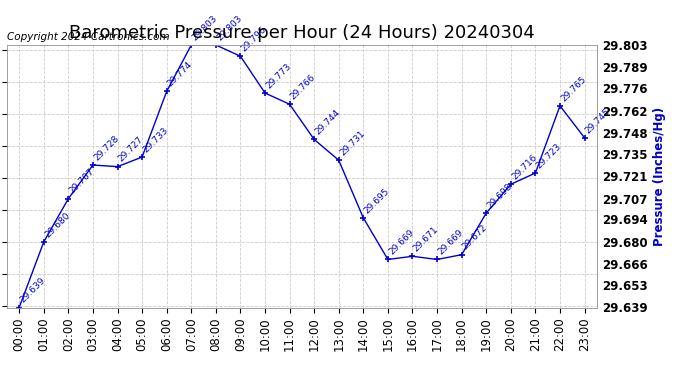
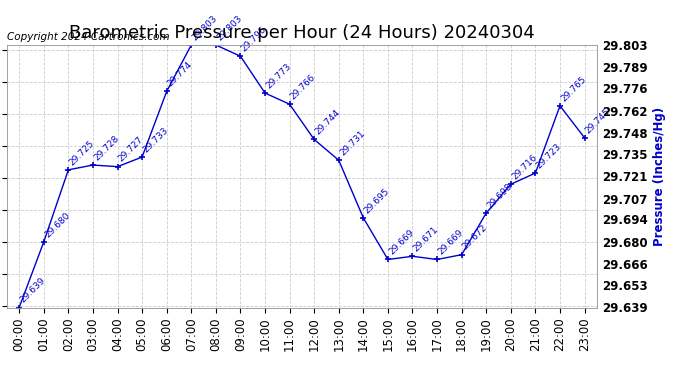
02:00: 29.707 -> 29.725
